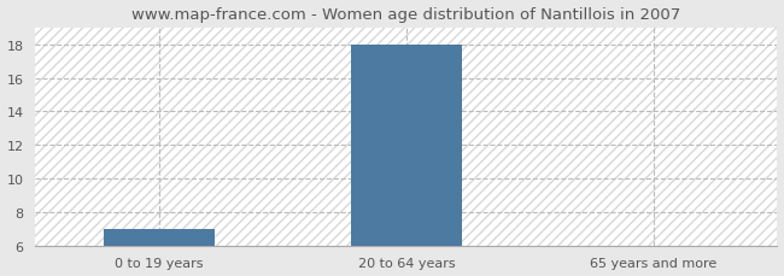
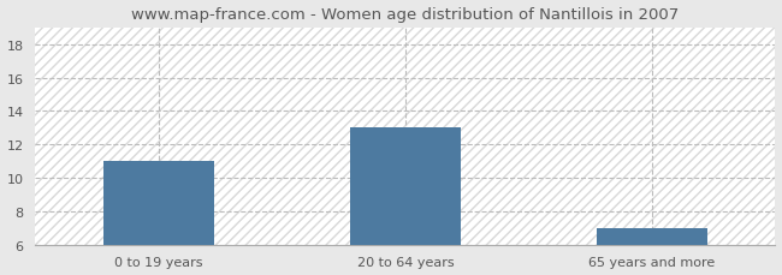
0 to 19 years: 7 -> 11
20 to 64 years: 18 -> 13
65 years and more: 6 -> 7
